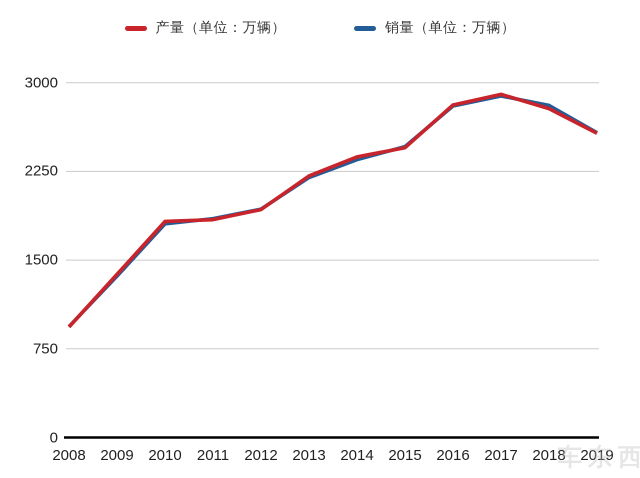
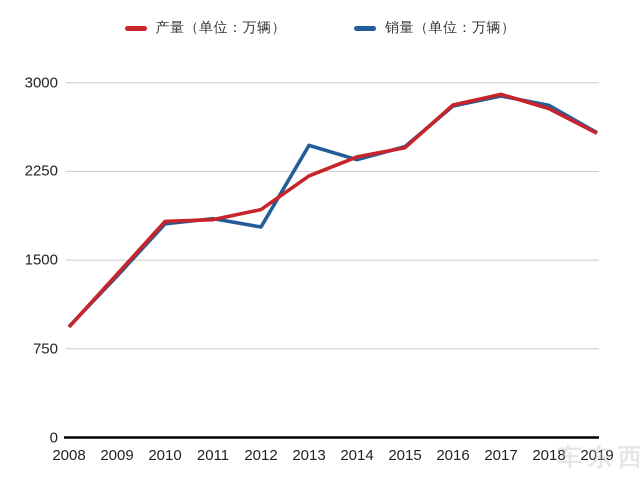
销量（单位：万辆）/2012: 1930 -> 1780
销量（单位：万辆）/2013: 2200 -> 2470
